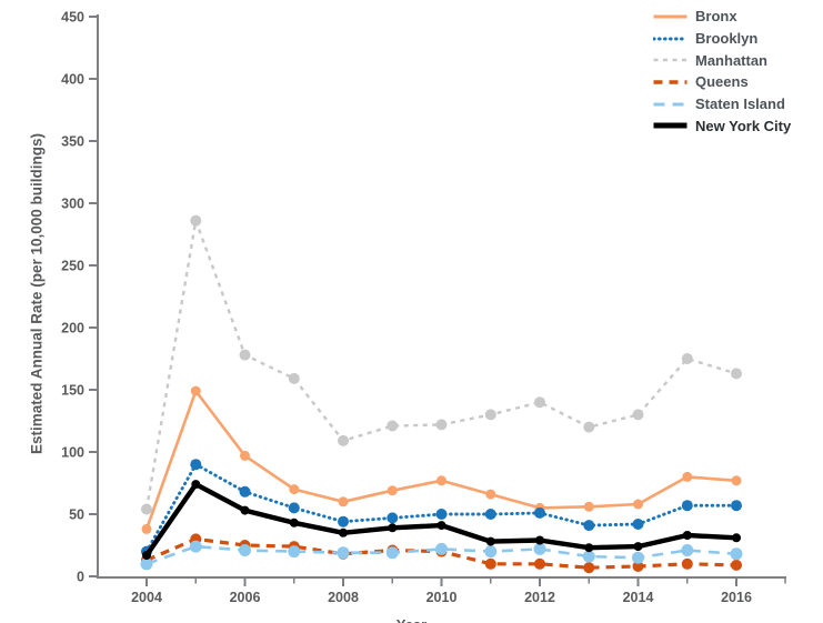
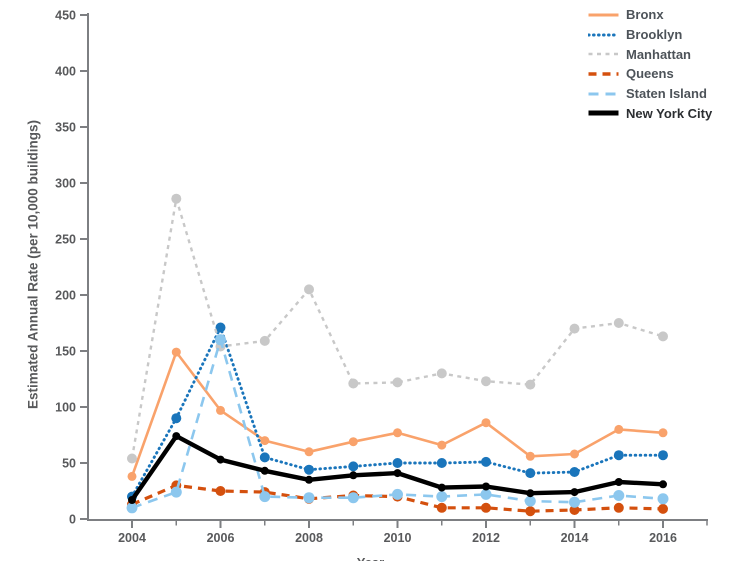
Brooklyn/2006: 68 -> 171
Manhattan/2006: 178 -> 154
Staten Island/2006: 21 -> 160
Manhattan/2008: 109 -> 205
Bronx/2012: 55 -> 86
Manhattan/2012: 140 -> 123
Manhattan/2014: 130 -> 170
